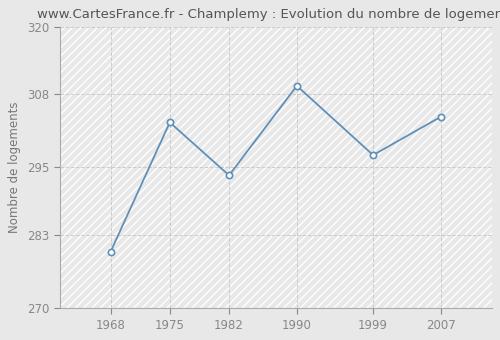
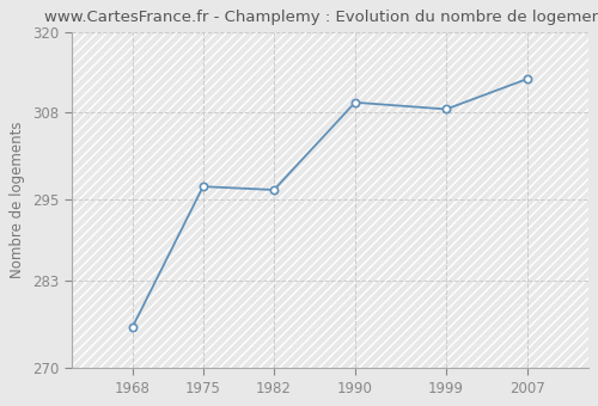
1968: 280.0 -> 276.0
1975: 303.0 -> 297.0
1982: 293.6 -> 296.5
1999: 297.2 -> 308.5
2007: 304.0 -> 313.0
